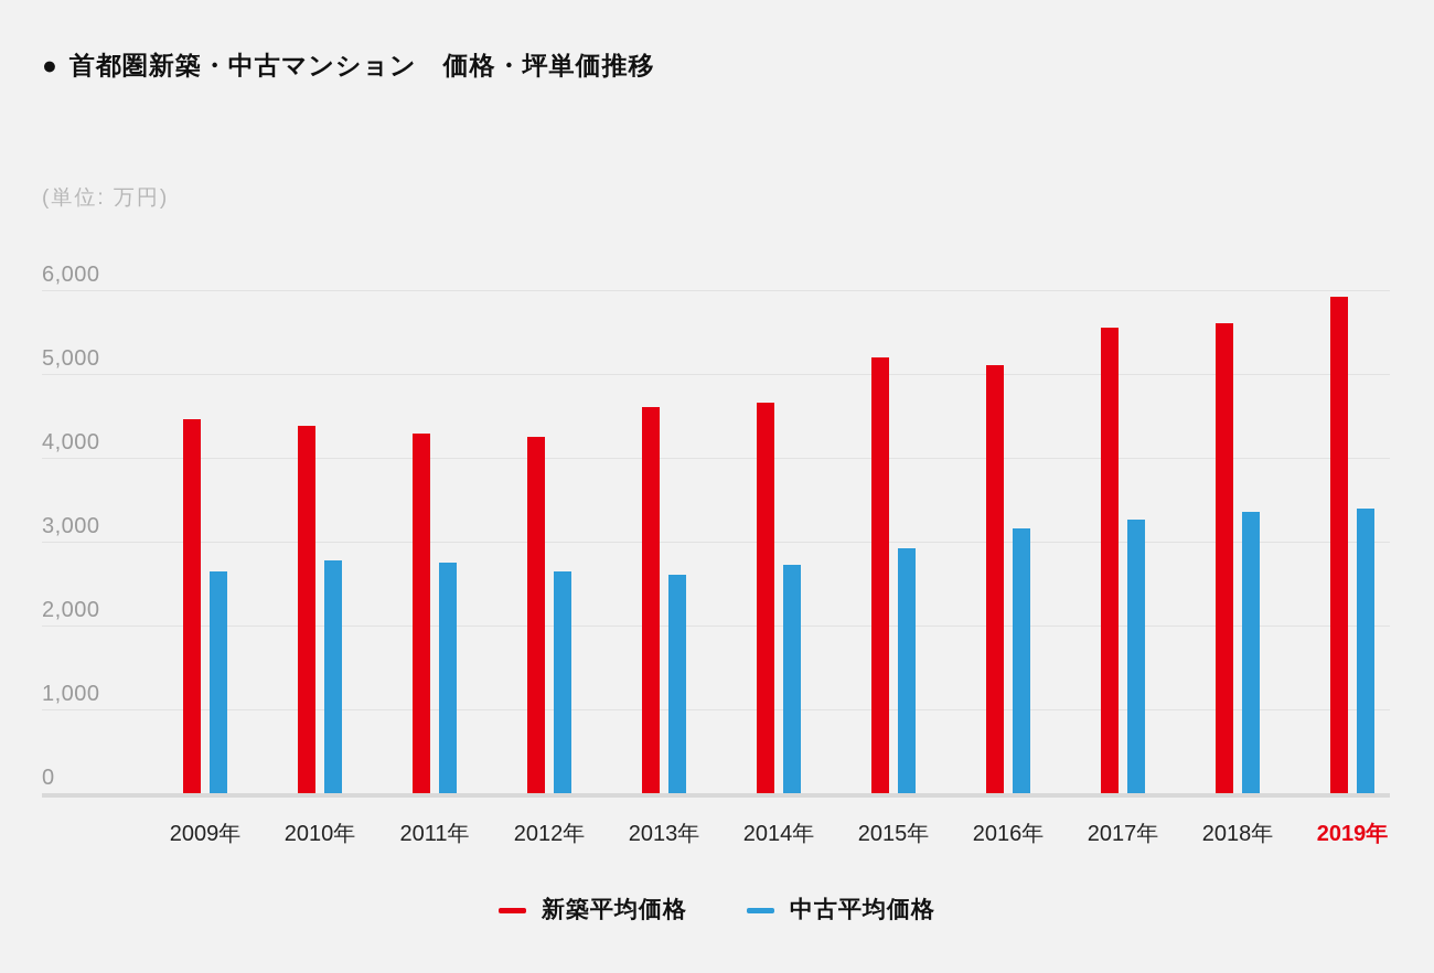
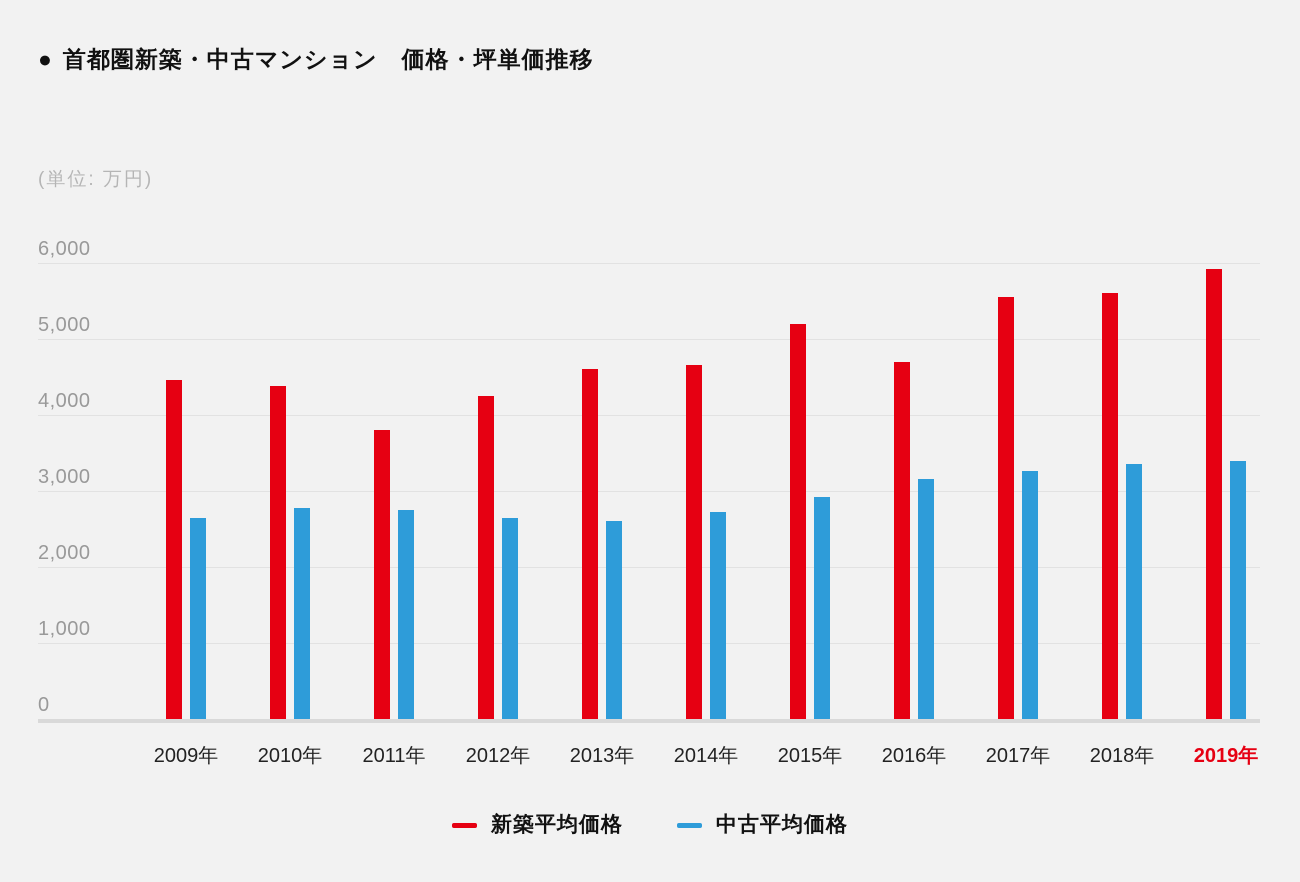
新築平均価格/2011年: 4300 -> 3800
新築平均価格/2016年: 5100 -> 4700
